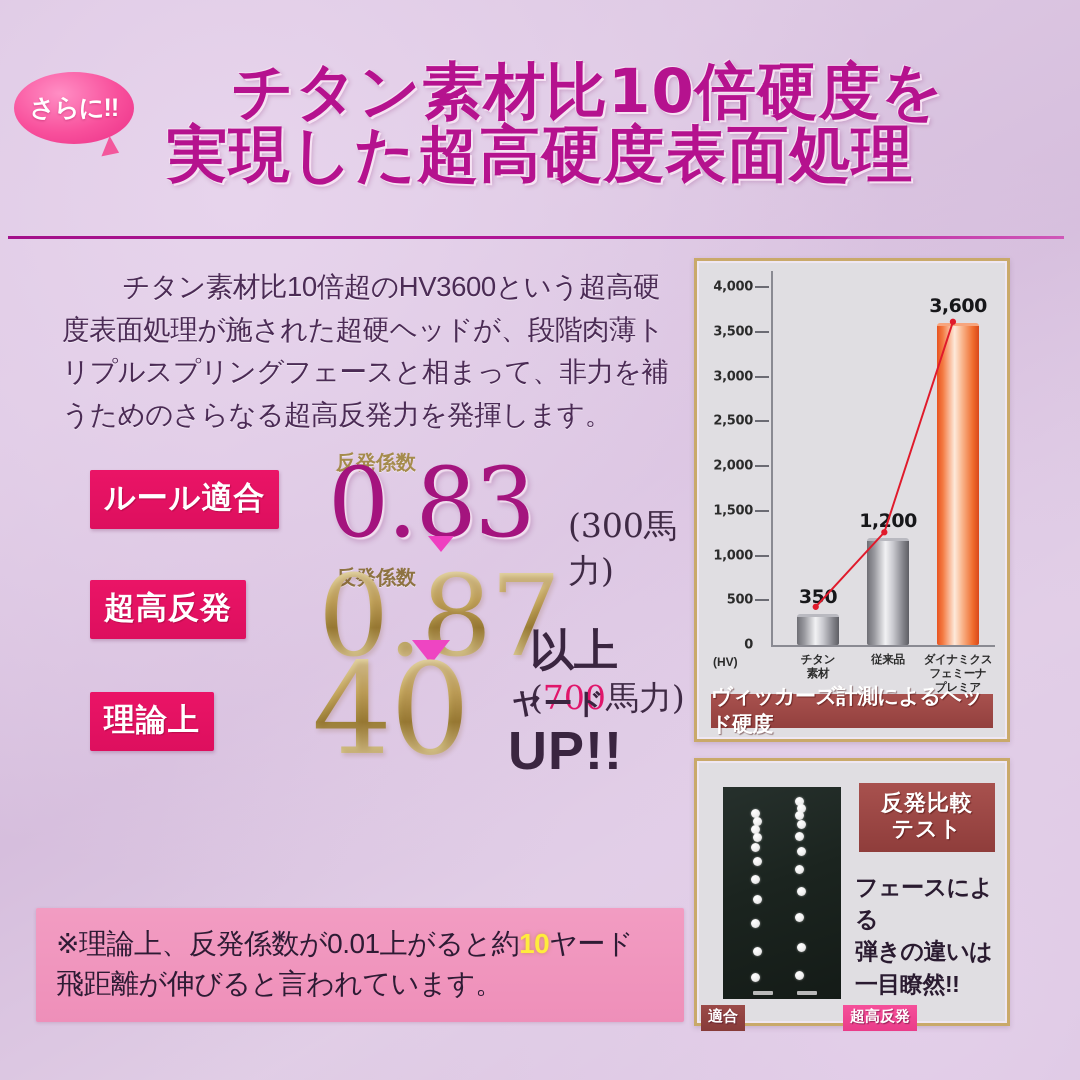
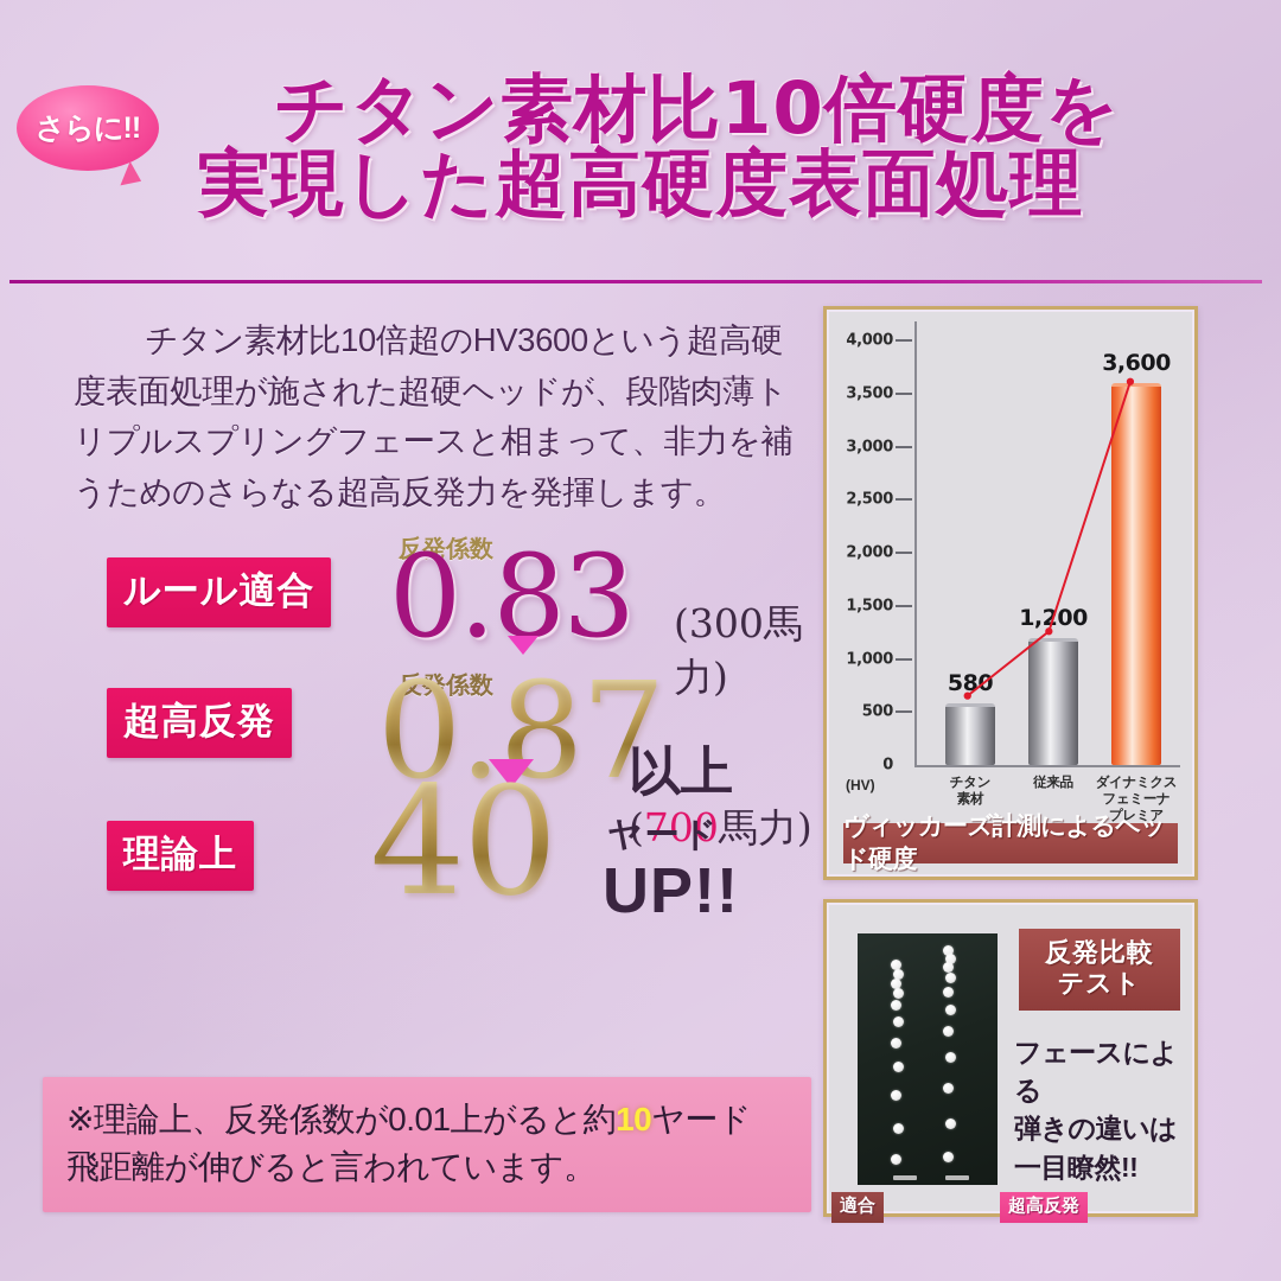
チタン 素材: 350 -> 580
